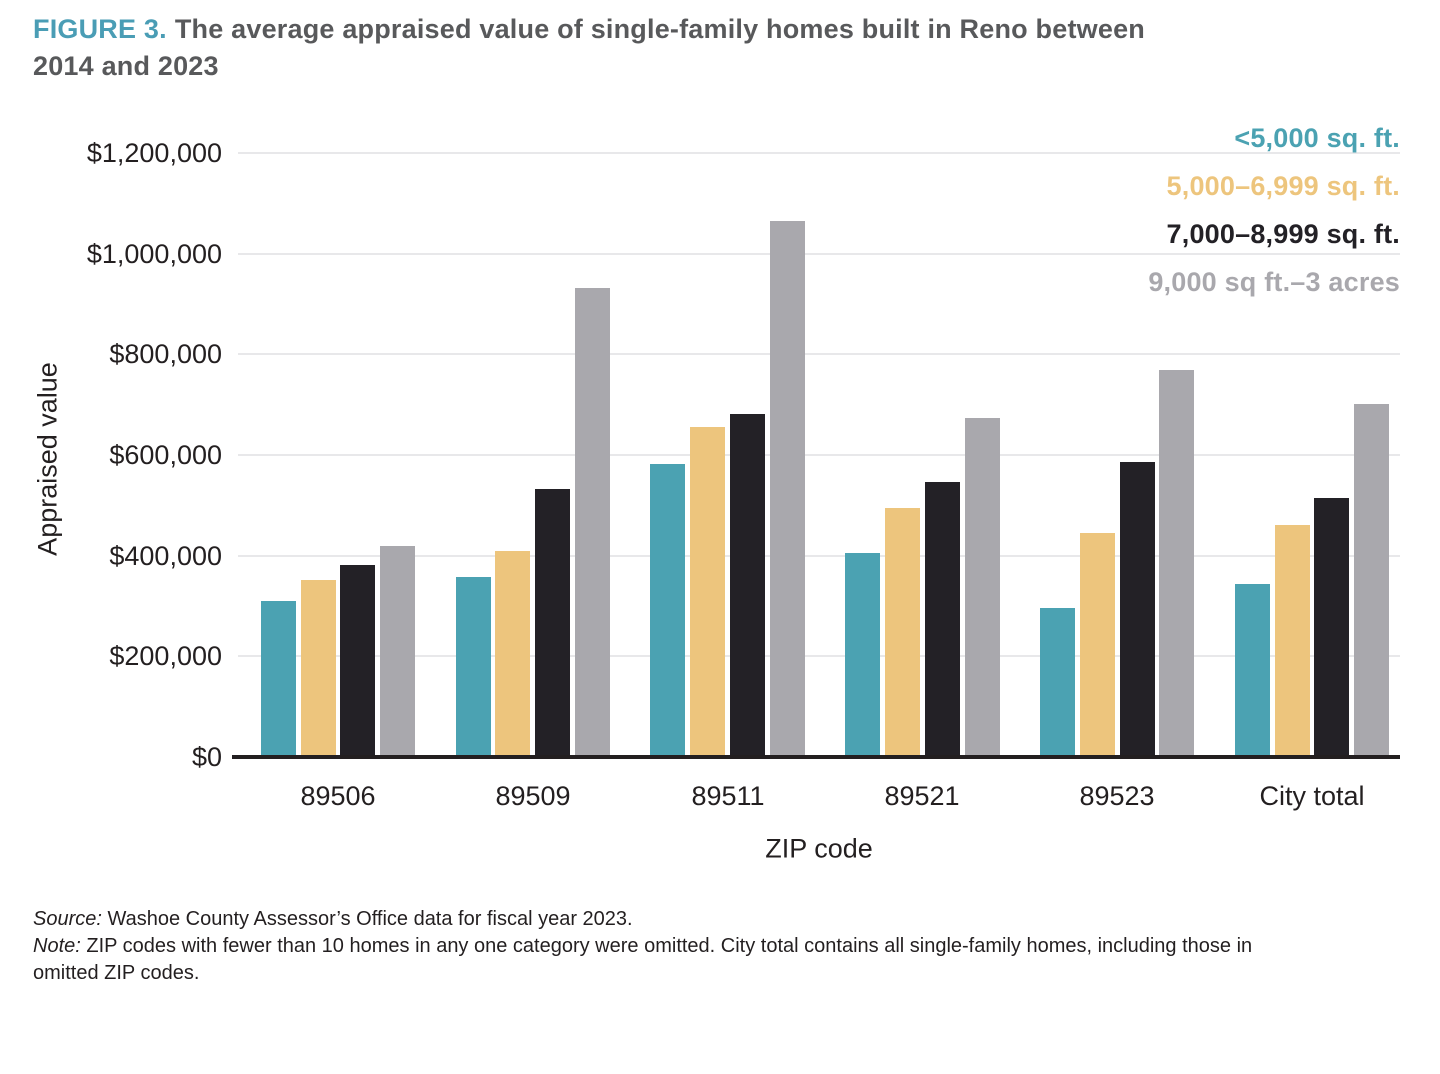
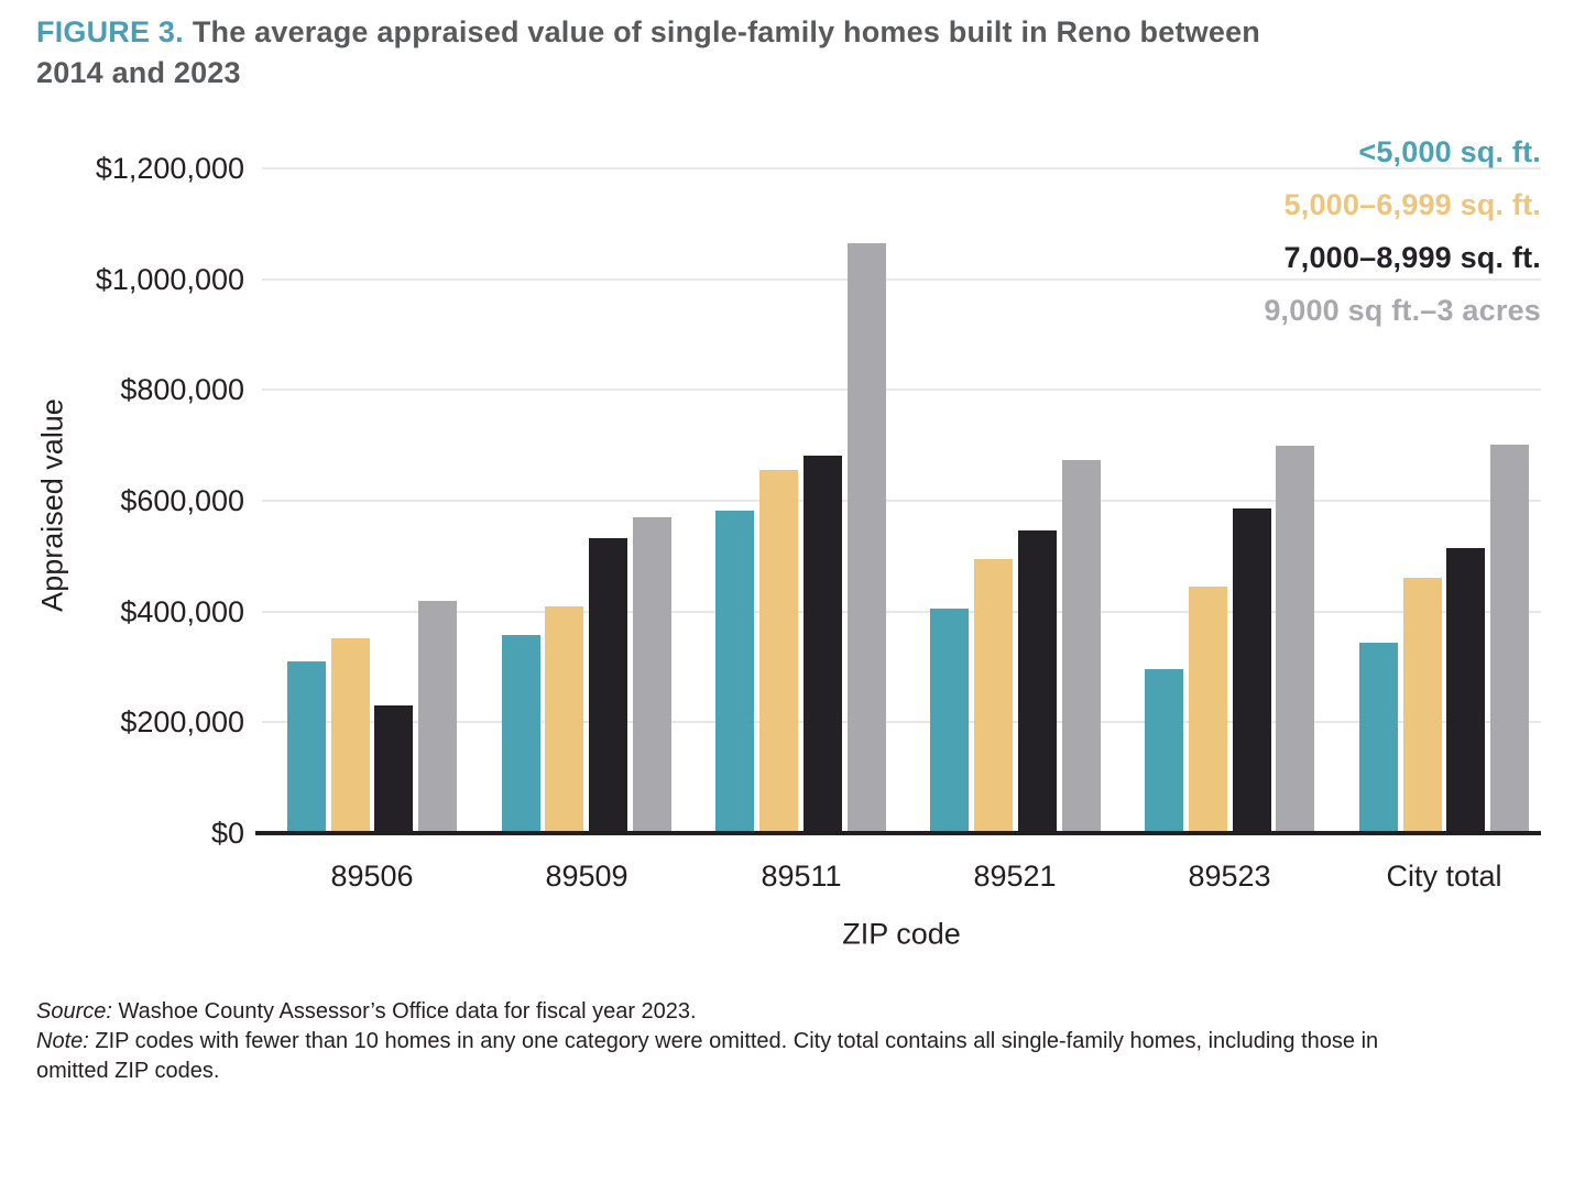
7,000–8,999 sq. ft./89506: $380000 -> $230000
9,000 sq ft.–3 acres/89509: $930000 -> $570000
9,000 sq ft.–3 acres/89523: $770000 -> $700000
